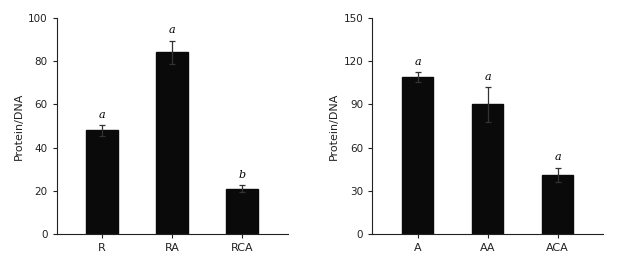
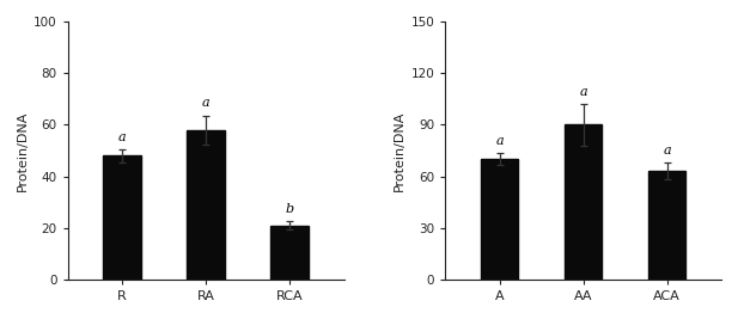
RA: 84 -> 58
A: 109 -> 70
ACA: 41 -> 63
